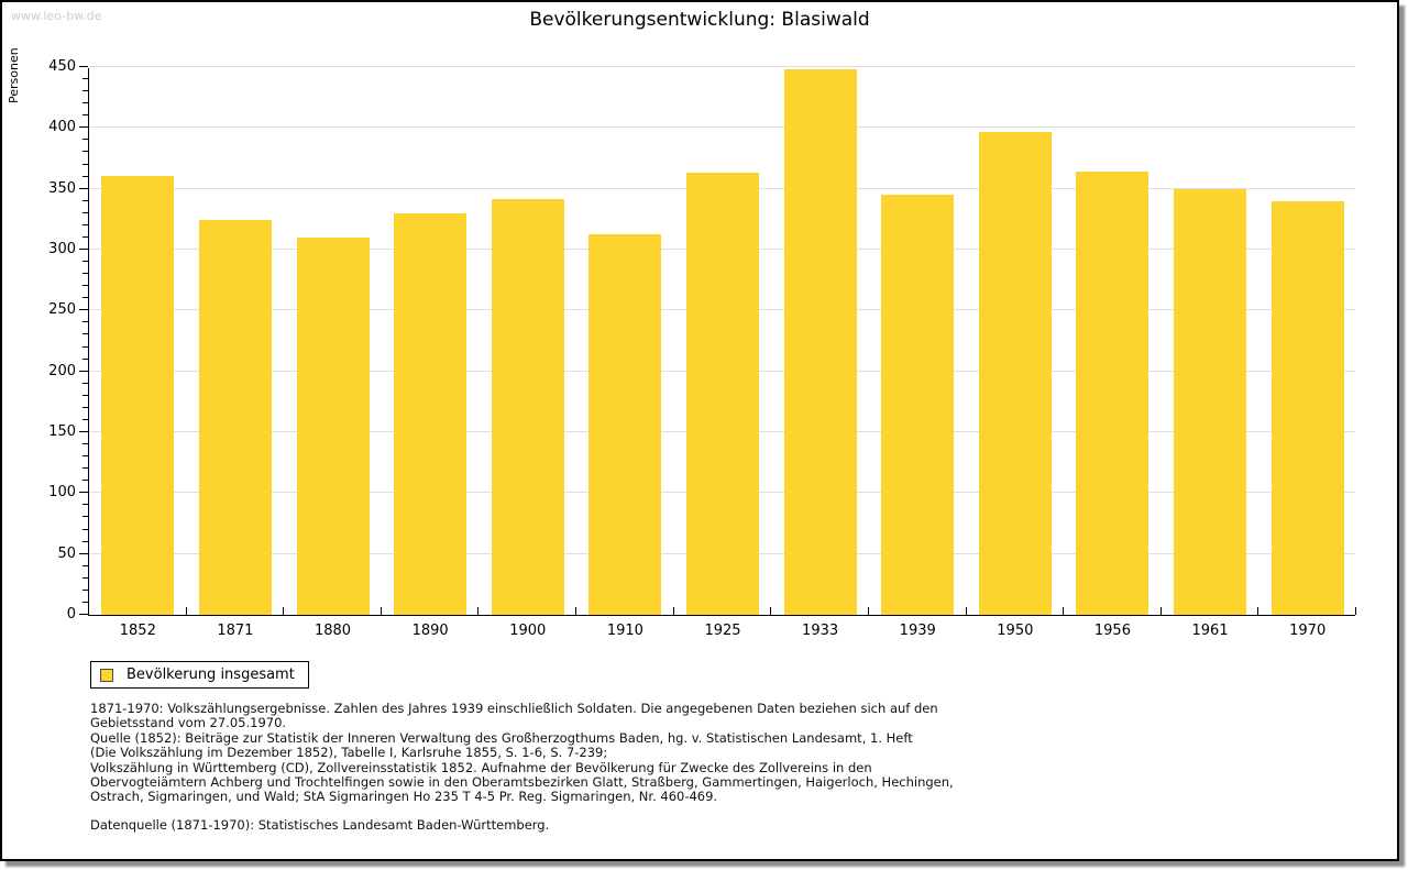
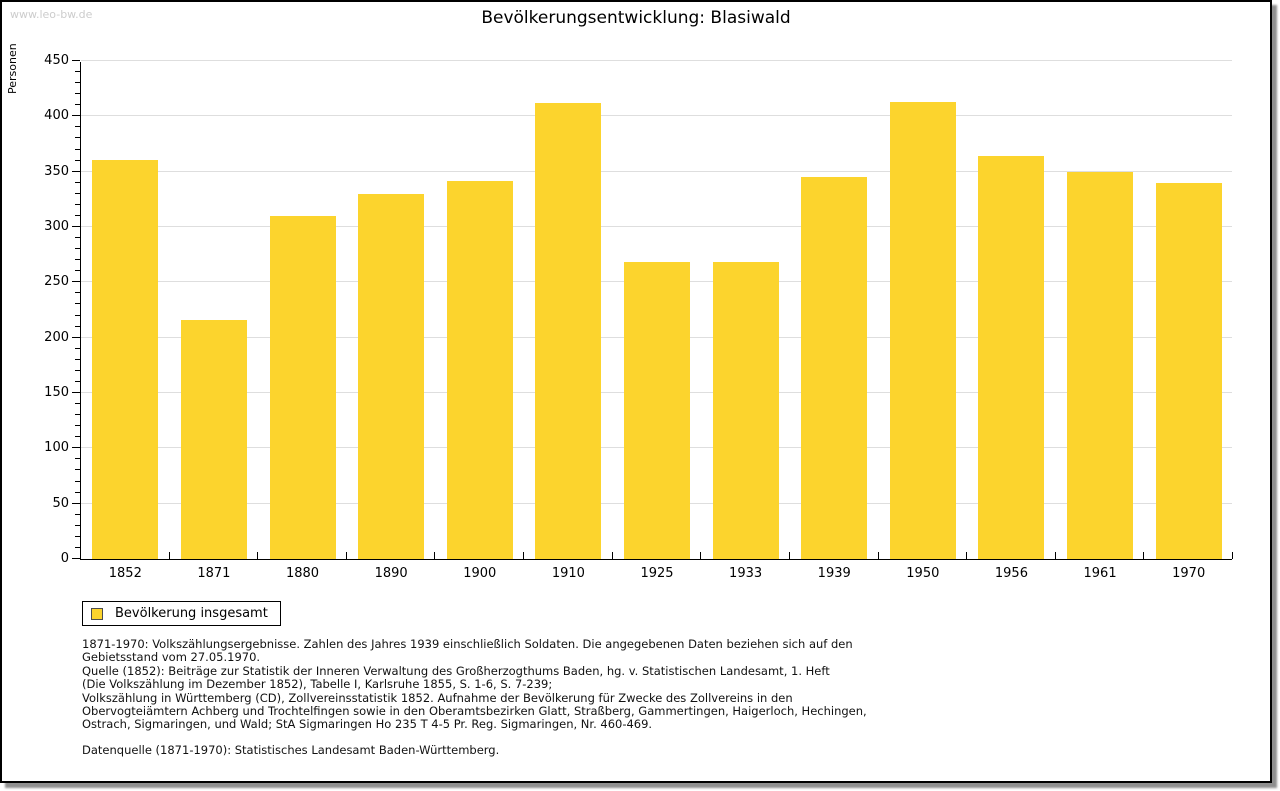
1871: 324 -> 216
1910: 313 -> 412
1925: 363 -> 268
1933: 448 -> 268
1950: 397 -> 413
